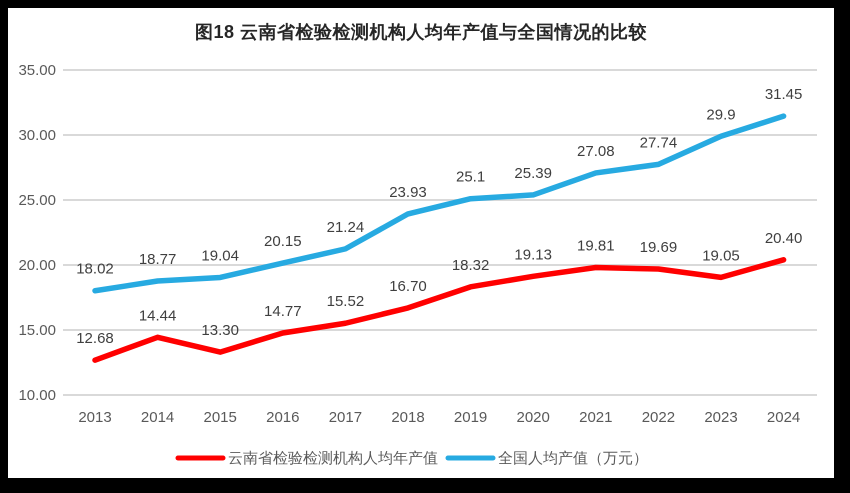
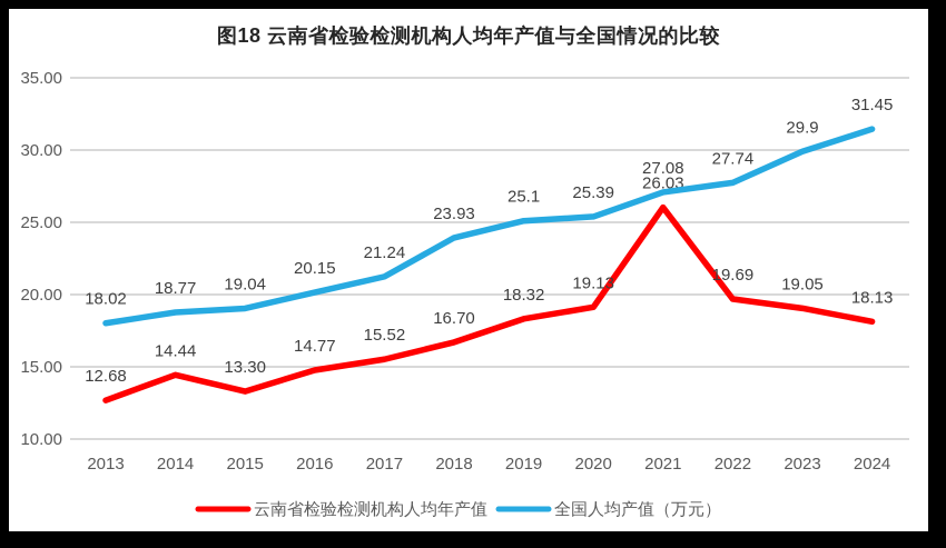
云南省检验检测机构人均年产值/2021: 19.81 -> 26.03
云南省检验检测机构人均年产值/2024: 20.40 -> 18.13
